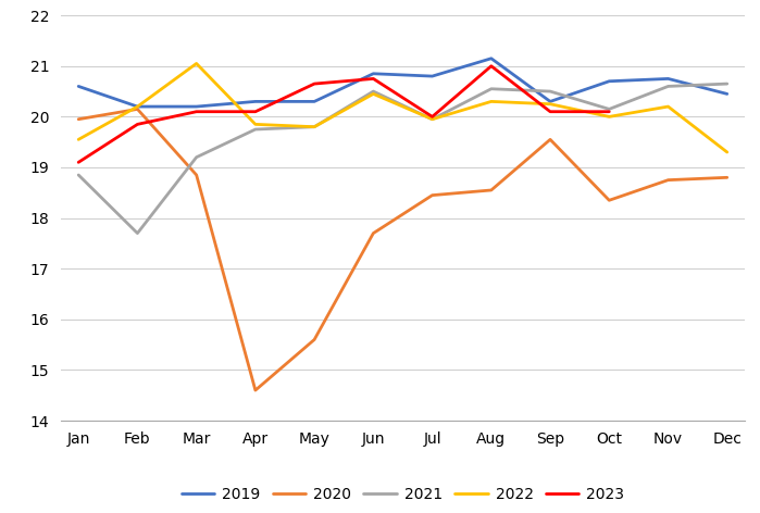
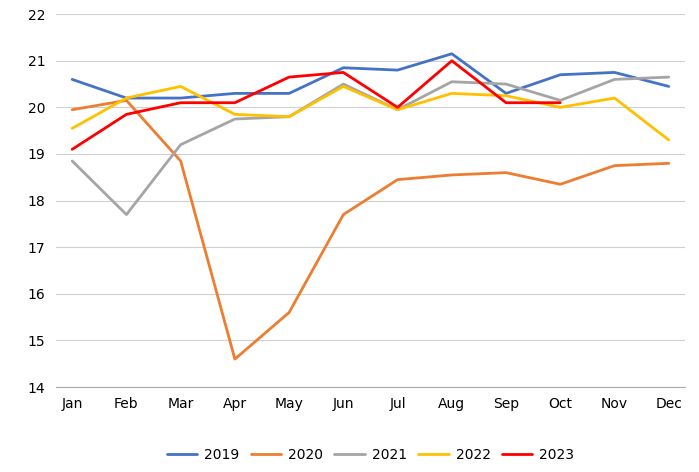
2022/Mar: 21.05 -> 20.45
2020/Sep: 19.55 -> 18.60
